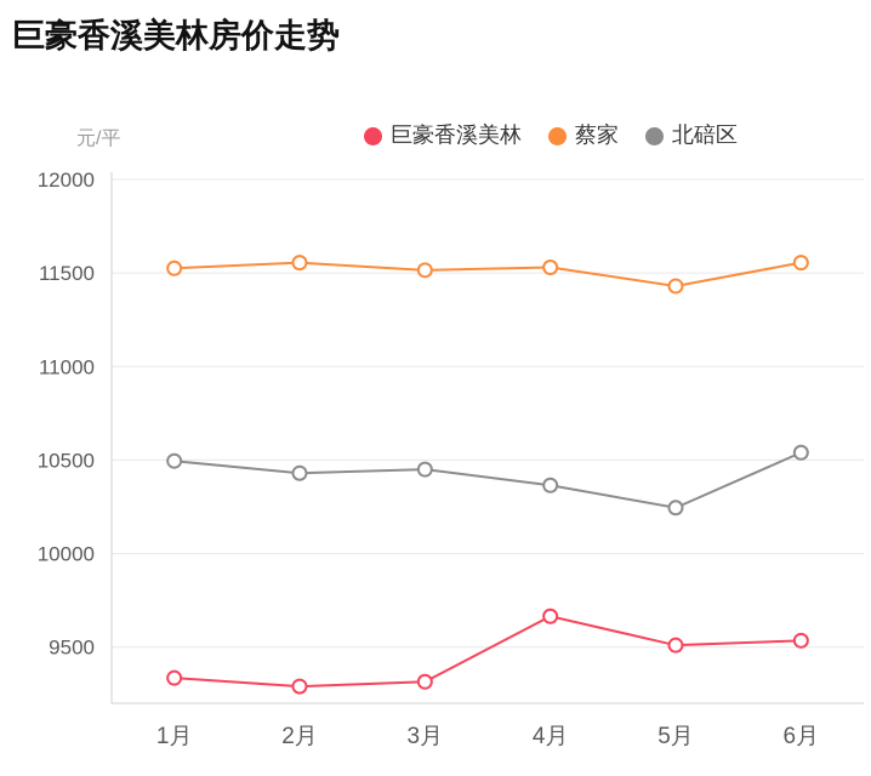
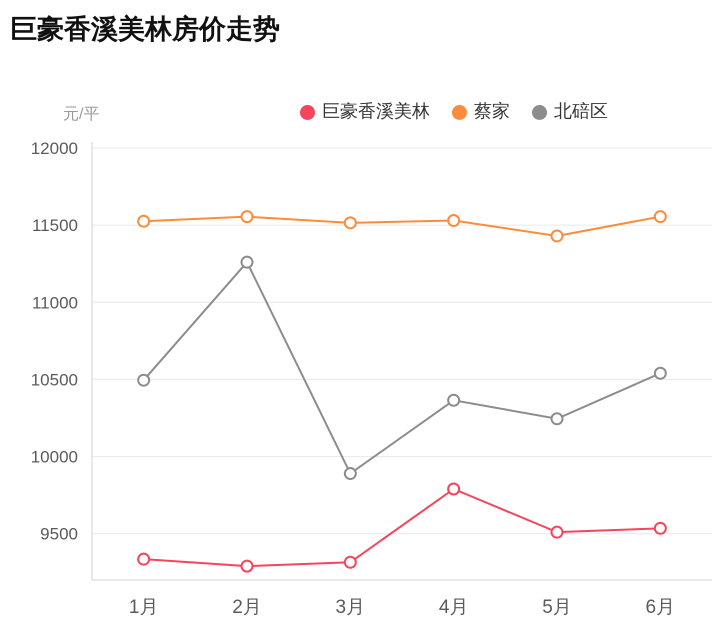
北碚区/2月: 10430 -> 11260
北碚区/3月: 10450 -> 9890
巨豪香溪美林/4月: 9660 -> 9790
